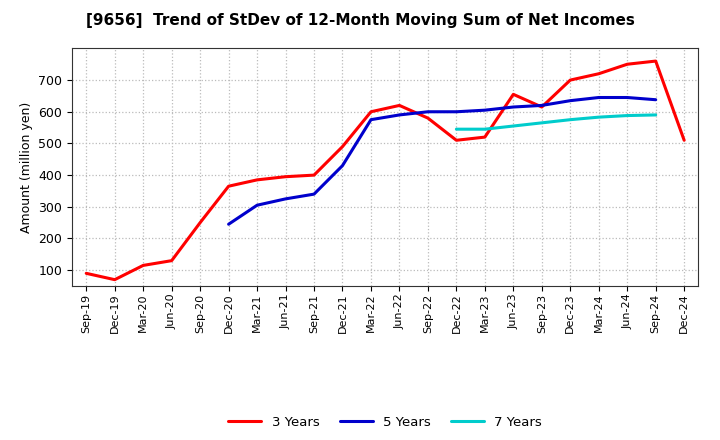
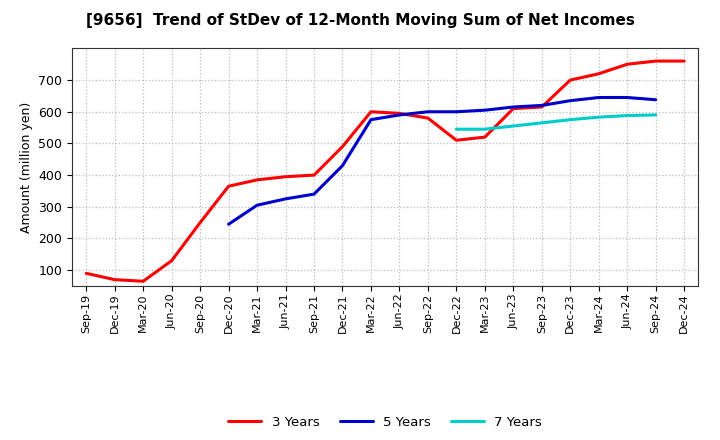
3 Years/Mar-20: 115 -> 65
3 Years/Jun-22: 620 -> 595
3 Years/Jun-23: 655 -> 610
3 Years/Dec-24: 510 -> 760
